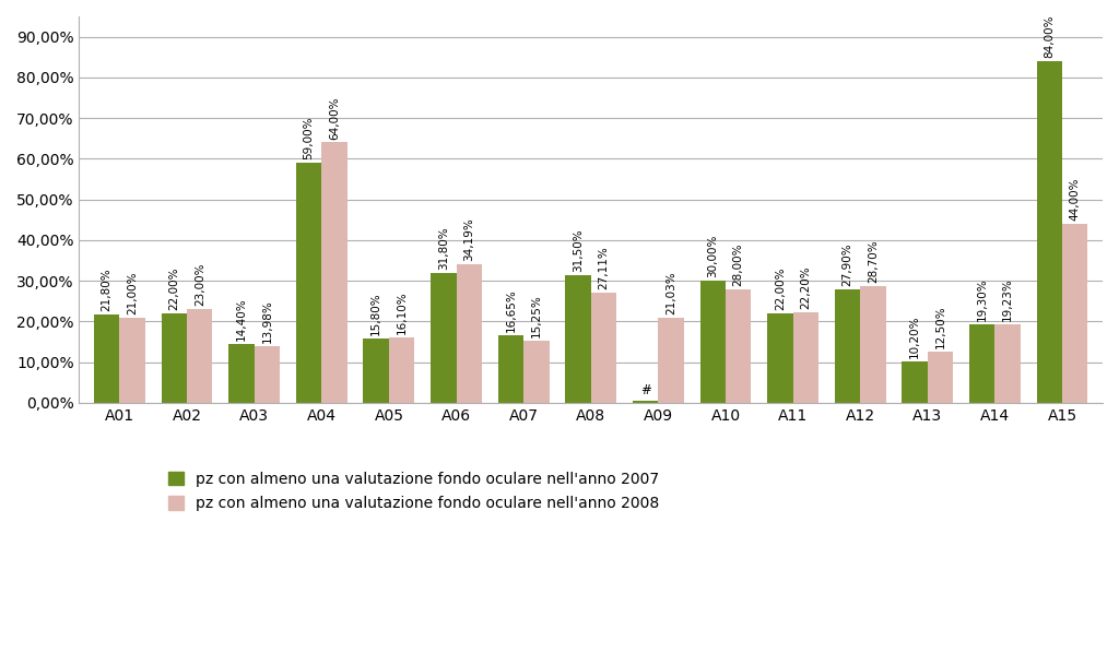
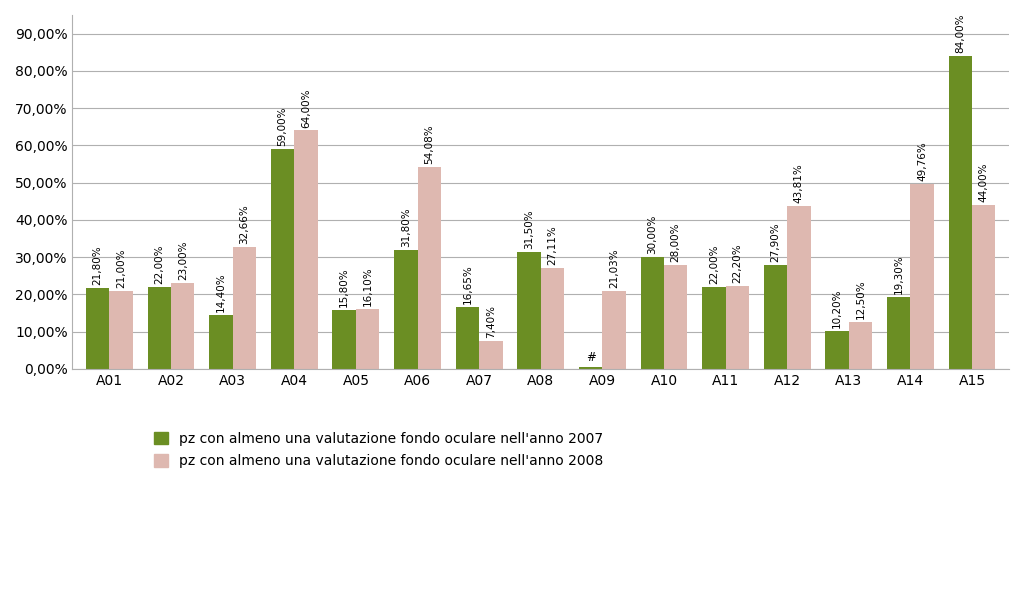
pz con almeno una valutazione fondo oculare nell'anno 2008/A03: 13,98% -> 32,66%
pz con almeno una valutazione fondo oculare nell'anno 2008/A06: 34,19% -> 54,08%
pz con almeno una valutazione fondo oculare nell'anno 2008/A07: 15,25% -> 7,40%
pz con almeno una valutazione fondo oculare nell'anno 2008/A12: 28,70% -> 43,81%
pz con almeno una valutazione fondo oculare nell'anno 2008/A14: 19,23% -> 49,76%
